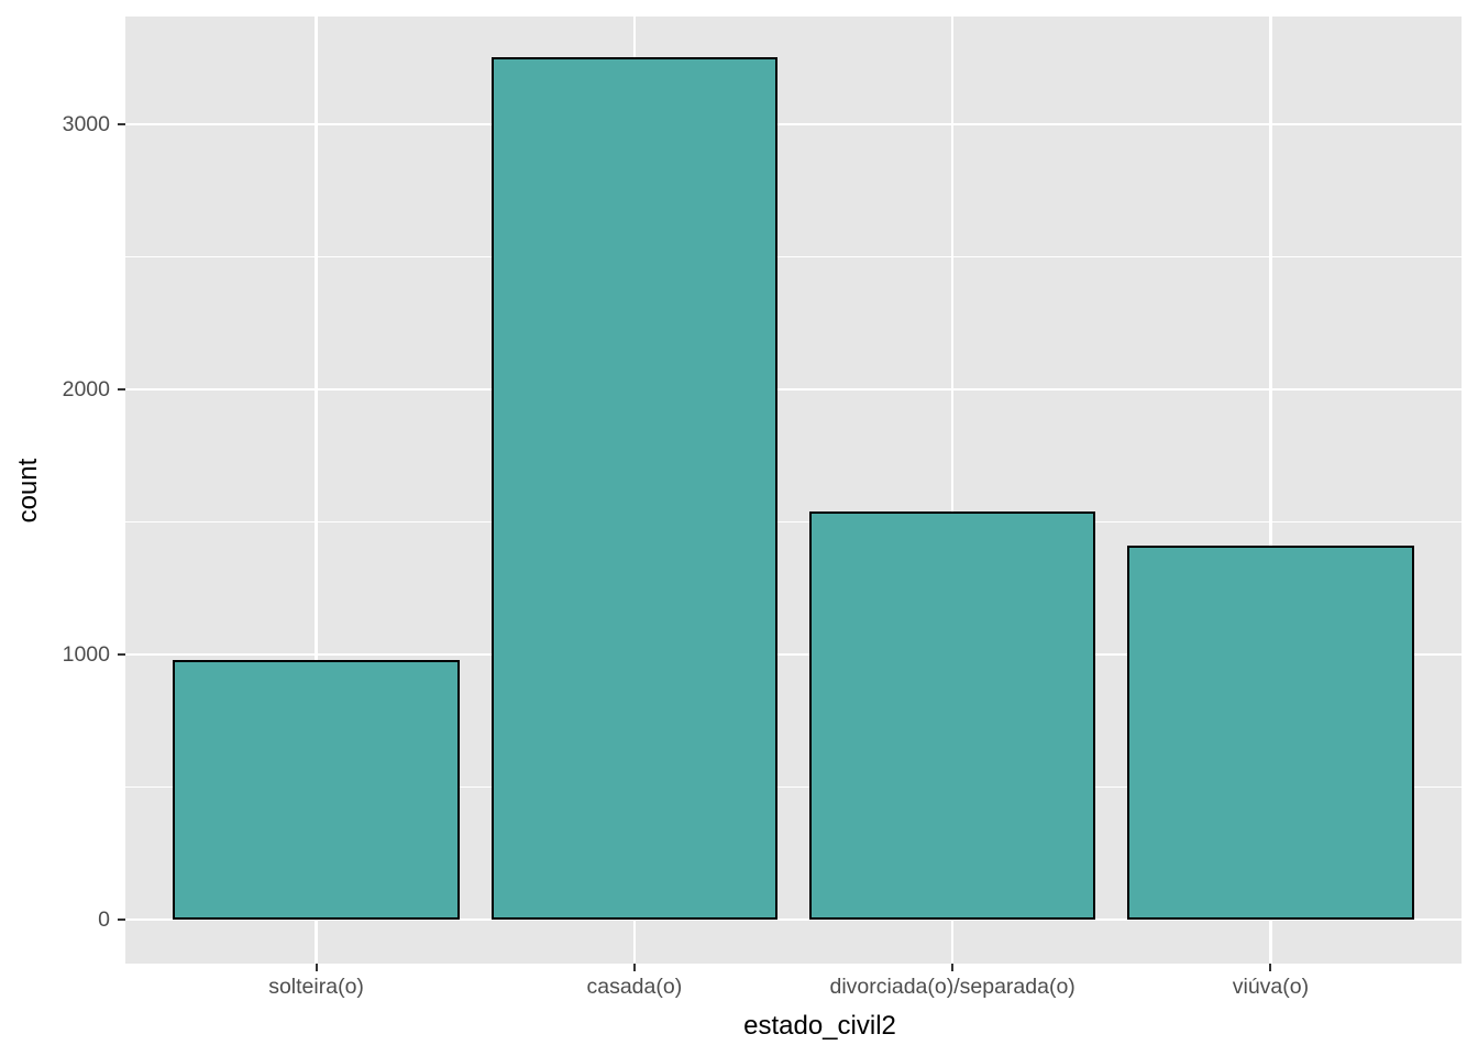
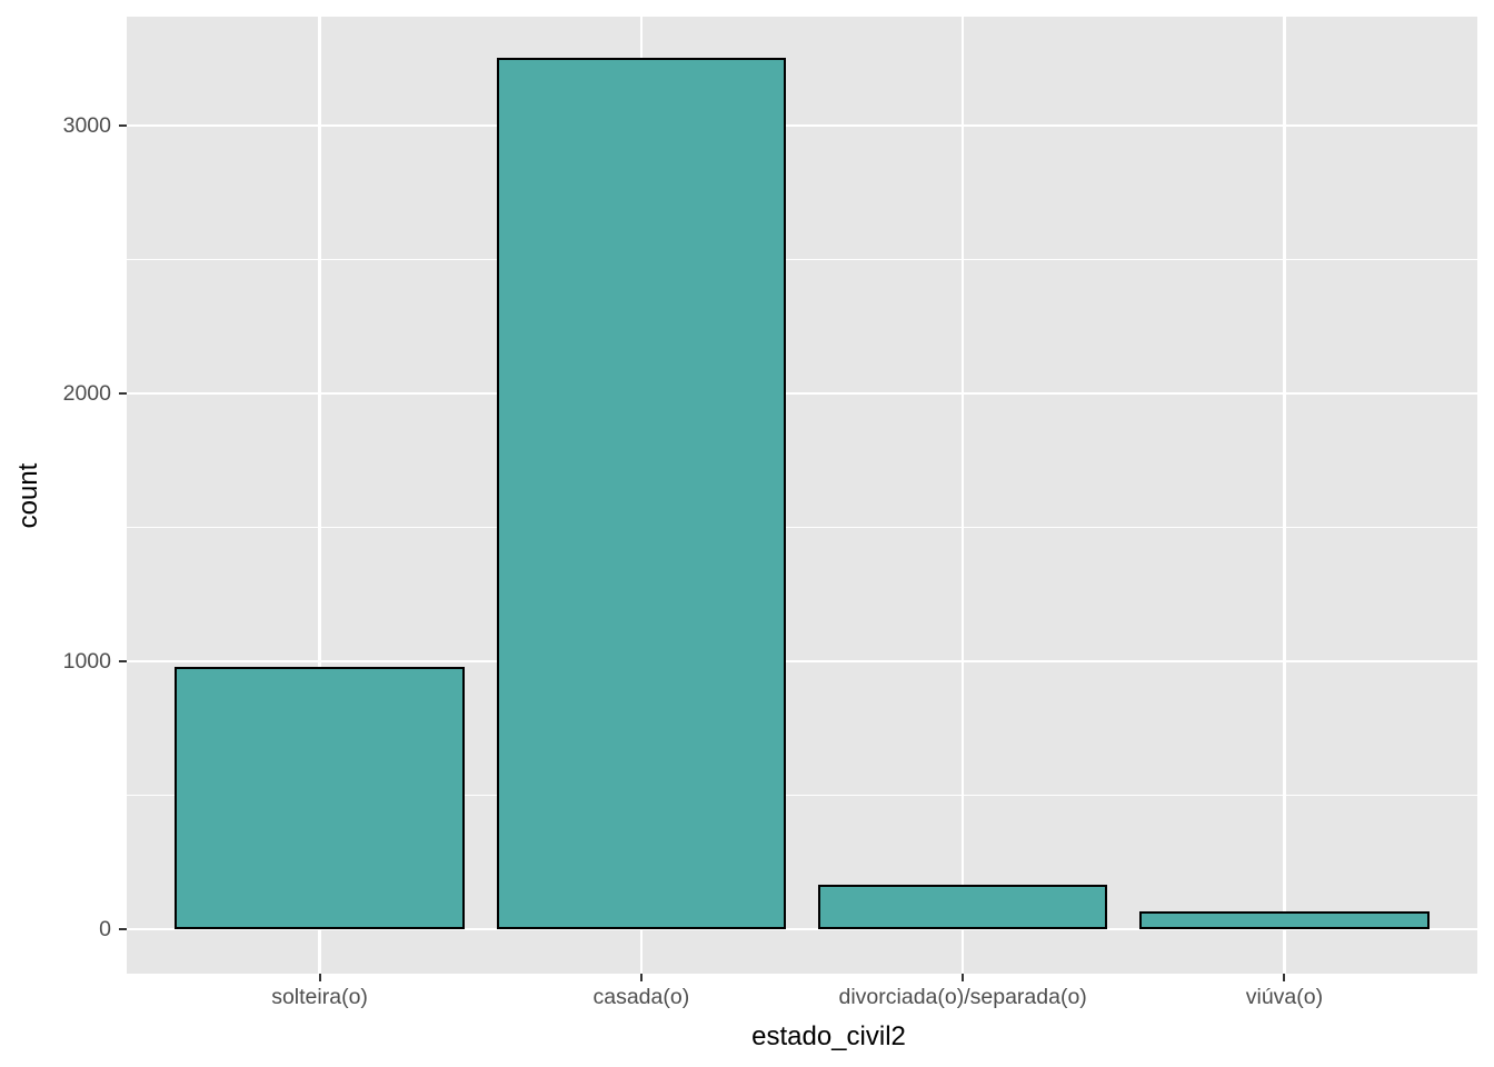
divorciada(o)/separada(o): 1540 -> 160
viúva(o): 1410 -> 60
